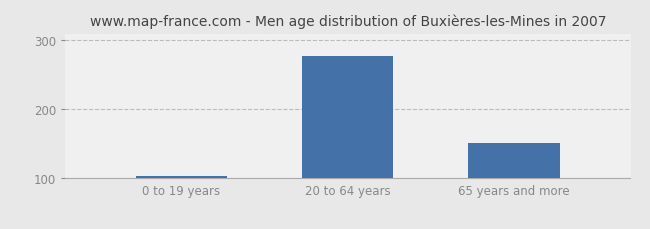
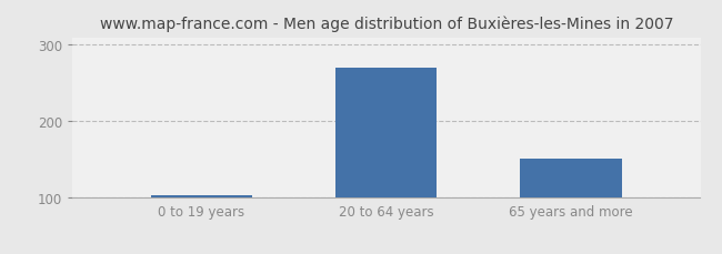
20 to 64 years: 278 -> 270
